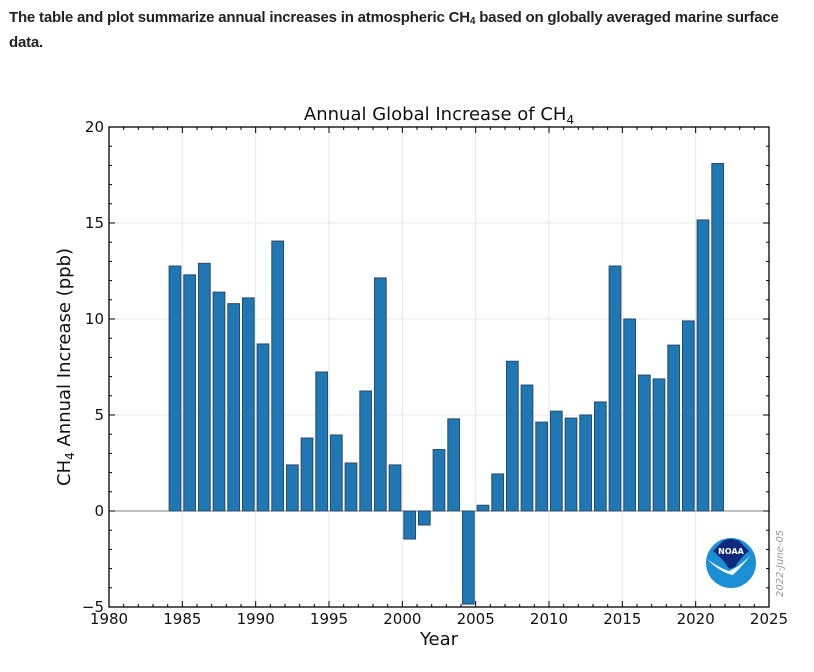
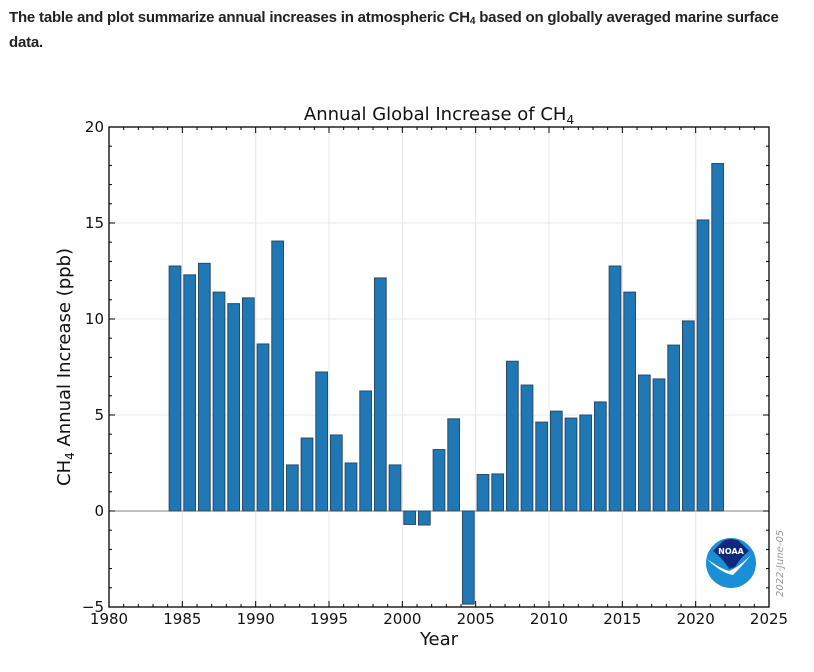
2000: -1.5 -> -0.7
2005: 0.3 -> 1.9
2015: 10.0 -> 11.4
